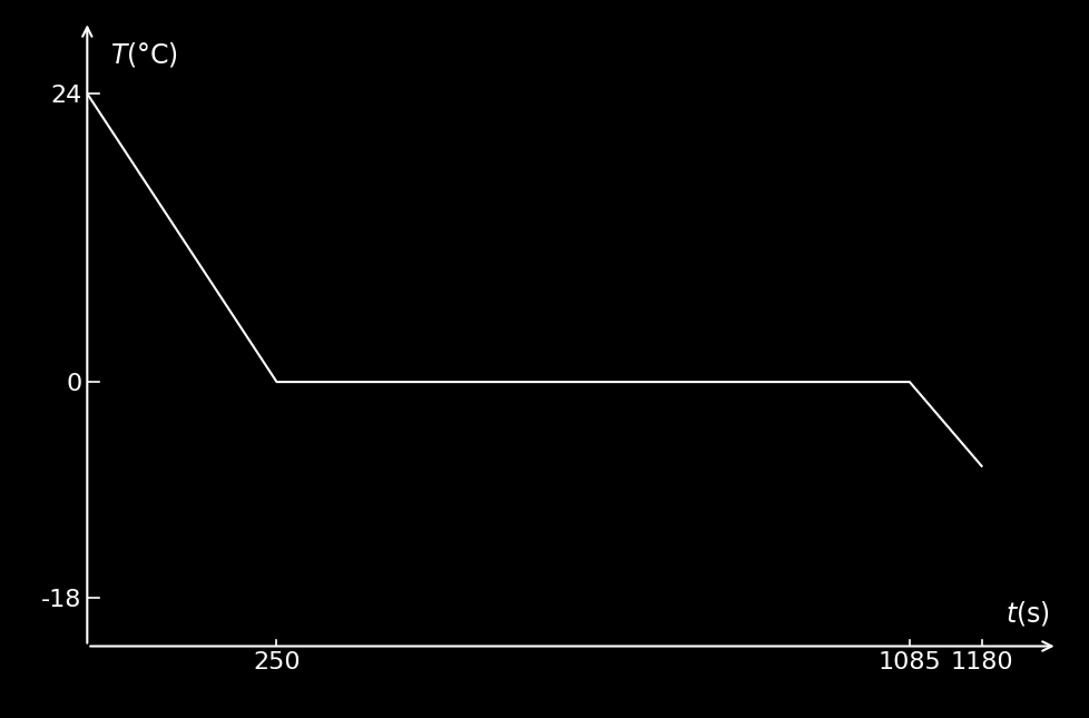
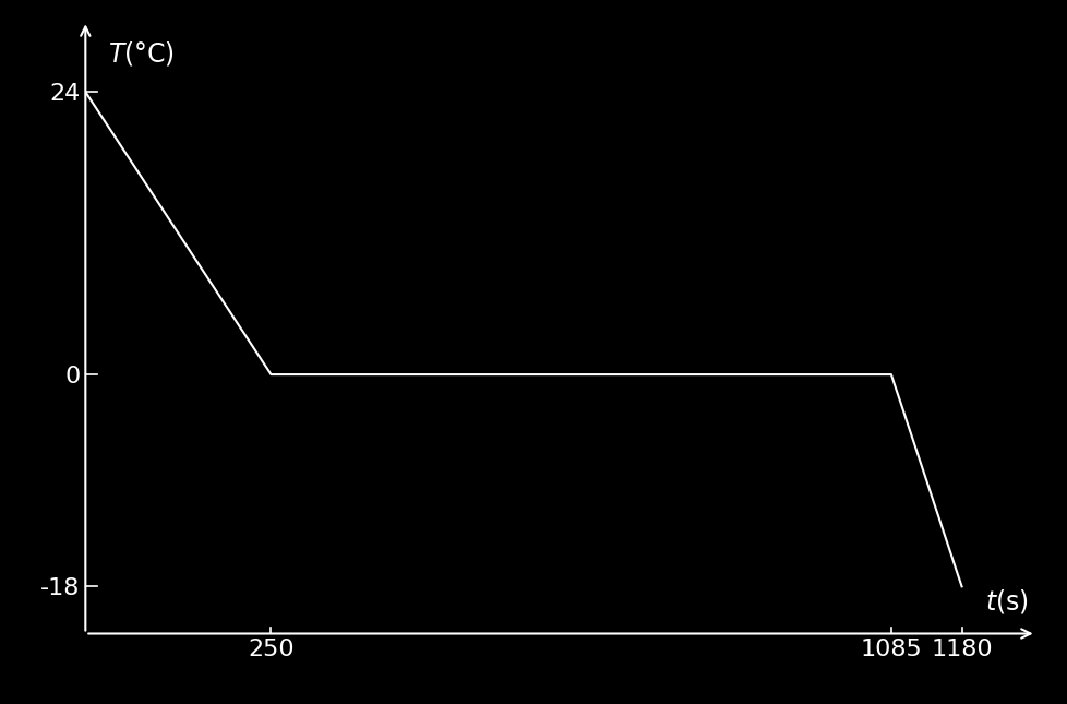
1180: -7 -> -18
